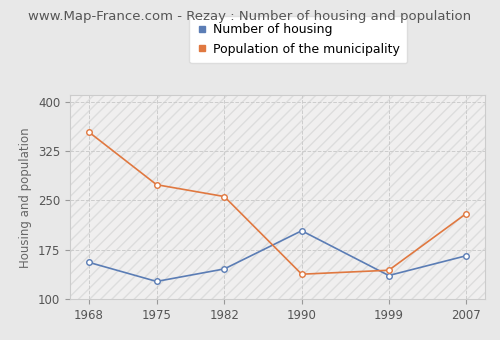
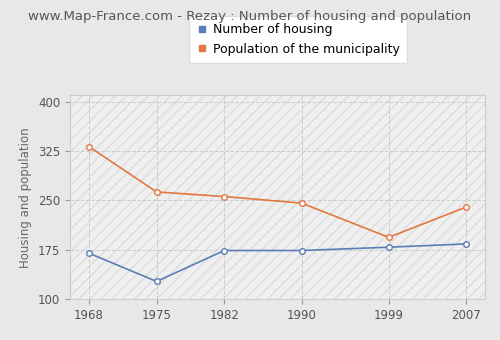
Number of housing/1968: 156 -> 170
Population of the municipality/1968: 354 -> 332
Population of the municipality/1975: 274 -> 263
Number of housing/1982: 146 -> 174
Number of housing/1990: 204 -> 174
Population of the municipality/1990: 138 -> 246
Number of housing/1999: 136 -> 179
Population of the municipality/1999: 144 -> 194
Number of housing/2007: 166 -> 184
Population of the municipality/2007: 230 -> 240
